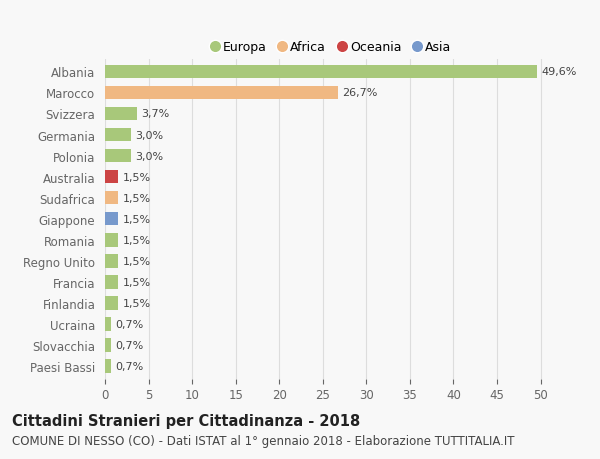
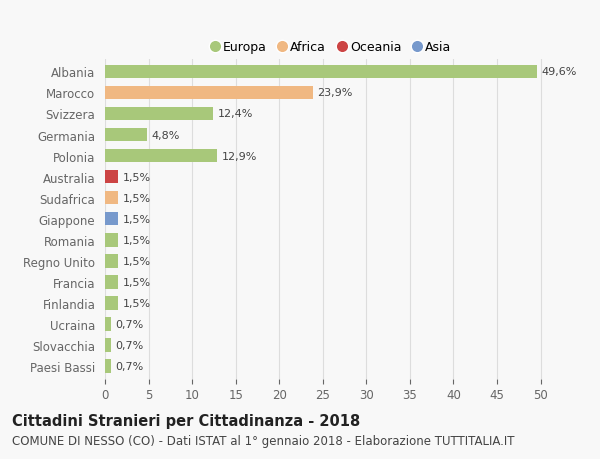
Marocco: 26,7% -> 23,9%
Svizzera: 3,7% -> 12,4%
Germania: 3,0% -> 4,8%
Polonia: 3,0% -> 12,9%
